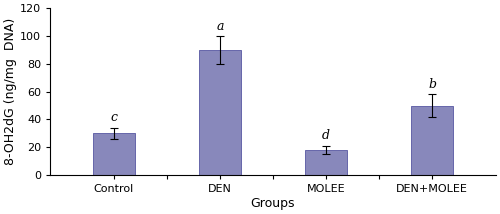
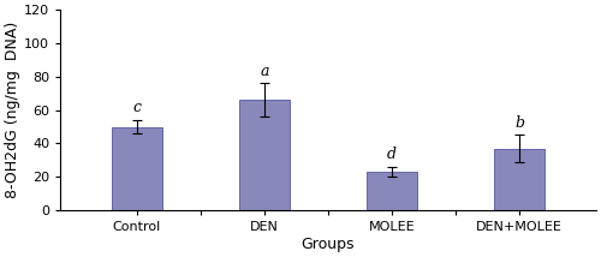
Control: 30 -> 50
DEN: 90 -> 66
MOLEE: 18 -> 23
DEN+MOLEE: 50 -> 37
